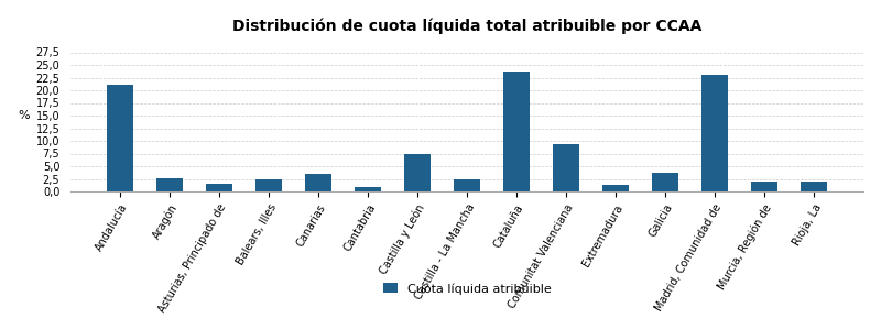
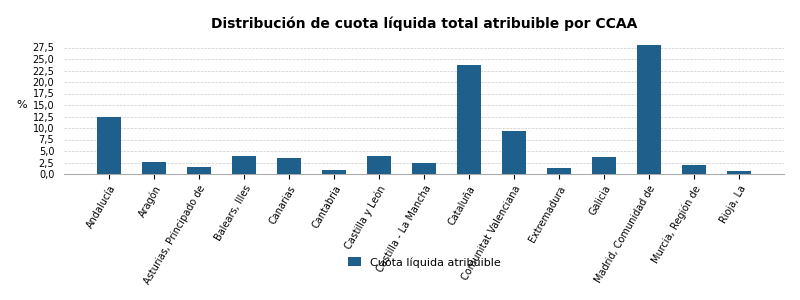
Andalucía: 21,0 -> 12,5
Balears, Illes: 2,5 -> 3,9
Castilla y León: 7,5 -> 3,9
Madrid, Comunidad de: 23,0 -> 28,0
Rioja, La: 2,0 -> 0,6
